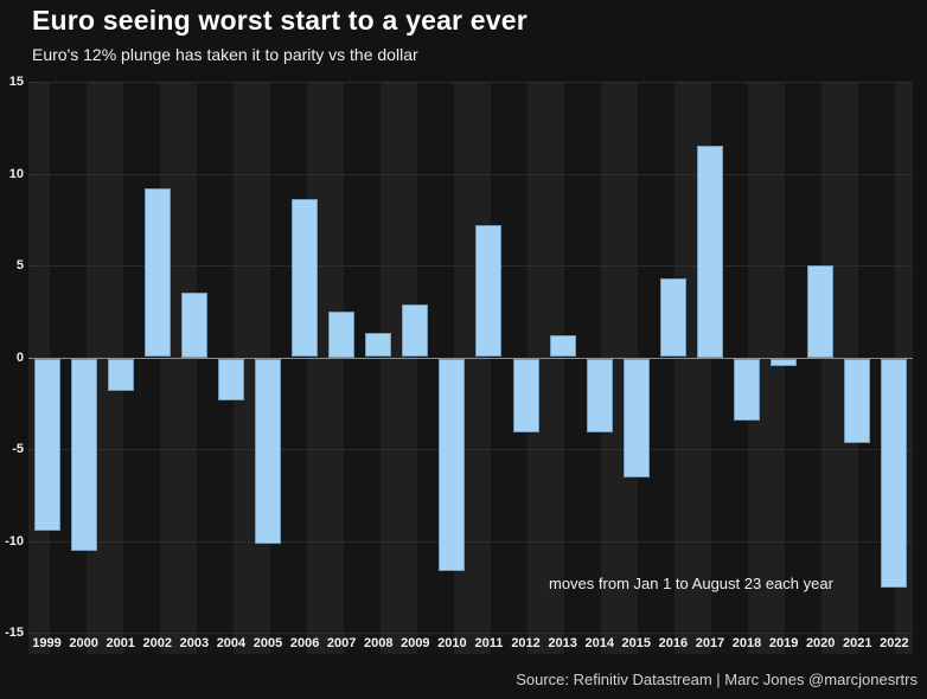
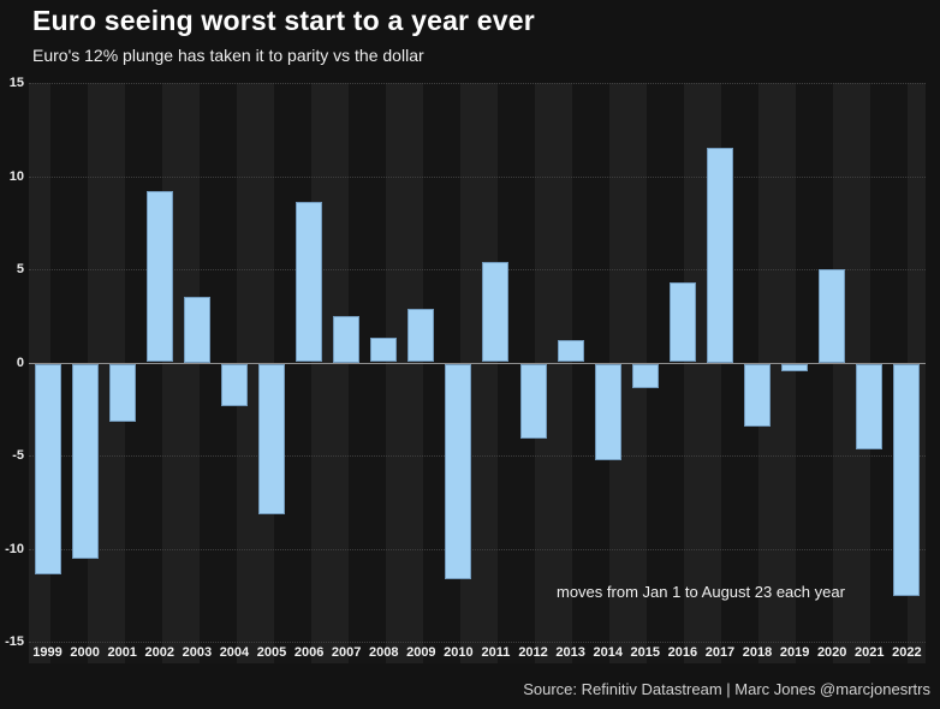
1999: -9.4 -> -11.3
2001: -1.8 -> -3.1
2005: -10.1 -> -8.1
2011: 7.2 -> 5.4
2014: -4.0 -> -5.2
2015: -6.5 -> -1.3
